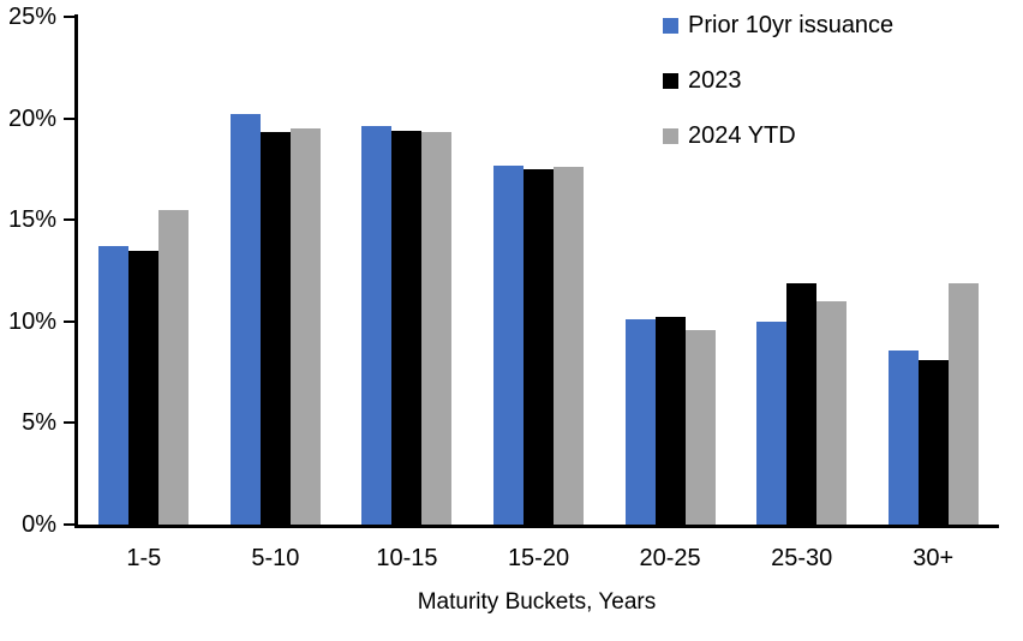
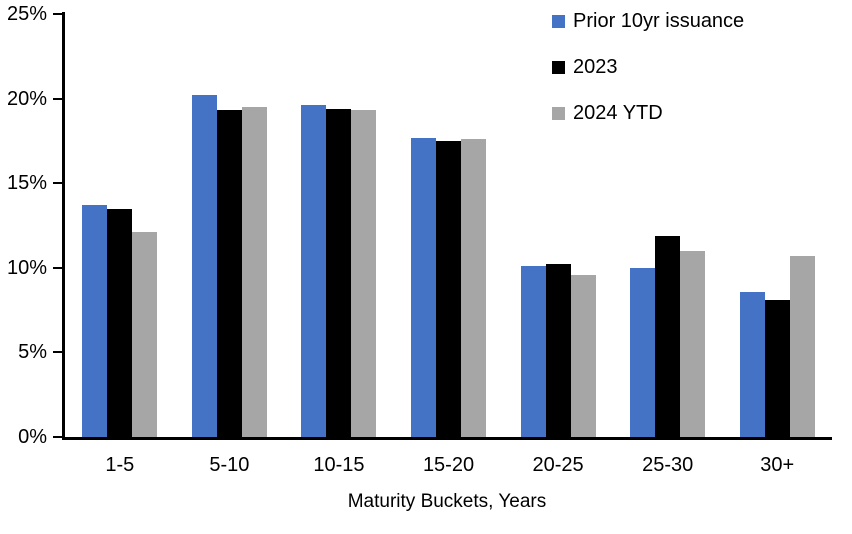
2024 YTD/1-5: 15.5% -> 12.1%
2024 YTD/30+: 11.9% -> 10.7%
